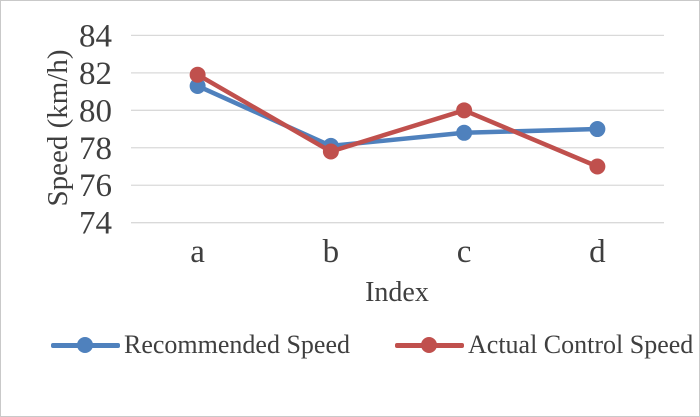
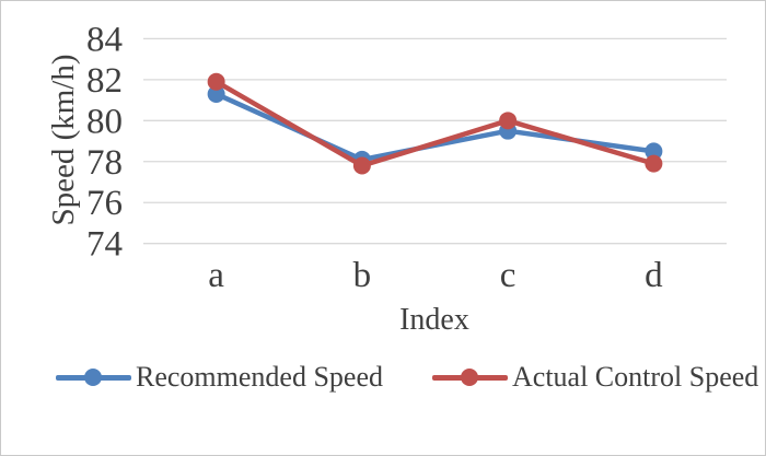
Recommended Speed/c: 78.8 -> 79.5
Recommended Speed/d: 79.0 -> 78.5
Actual Control Speed/d: 77.0 -> 77.9
